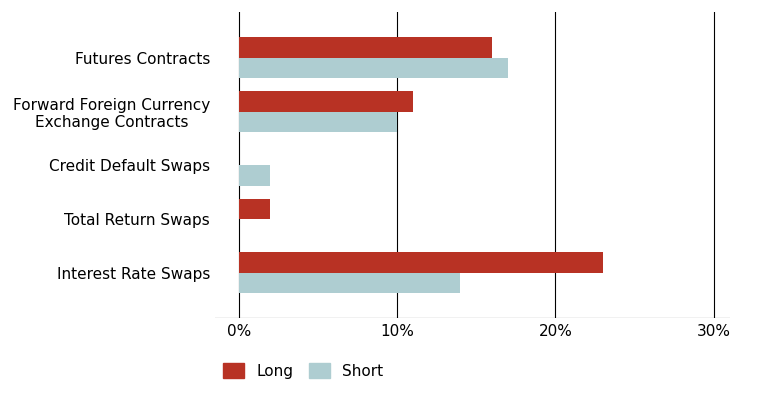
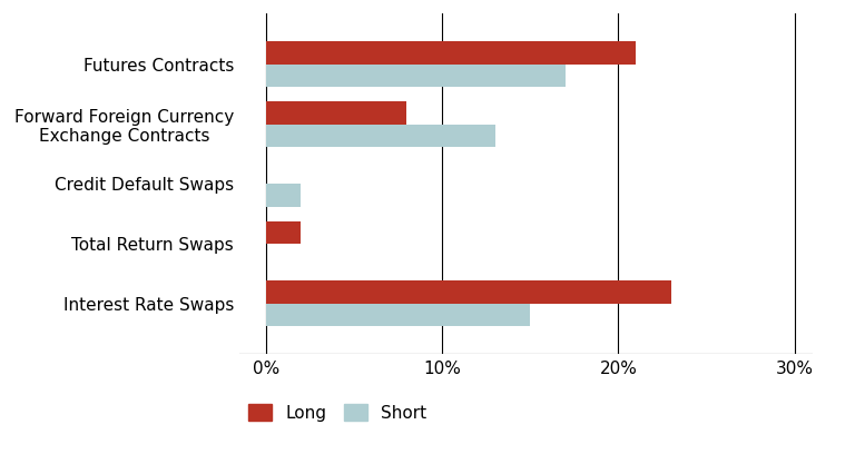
Long/Futures Contracts: 16% -> 21%
Long/Forward Foreign Currency Exchange Contracts: 11% -> 8%
Short/Forward Foreign Currency Exchange Contracts: 10% -> 13%
Short/Interest Rate Swaps: 14% -> 15%
